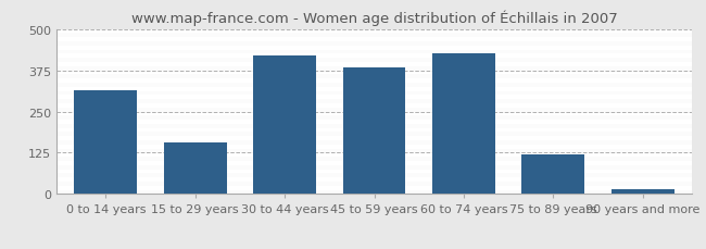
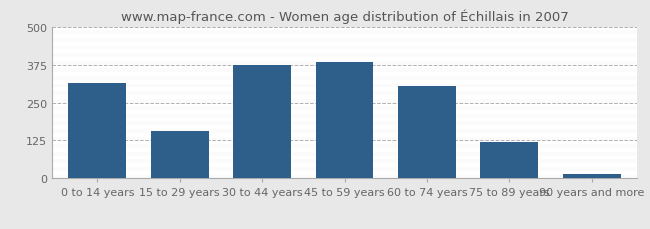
30 to 44 years: 420 -> 375
60 to 74 years: 425 -> 305
